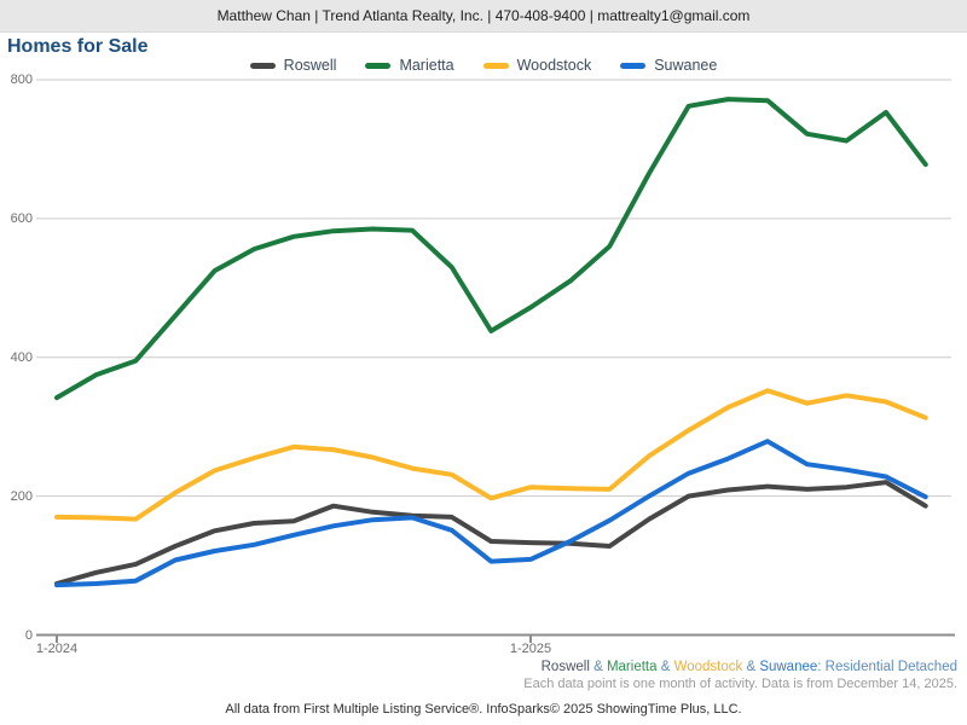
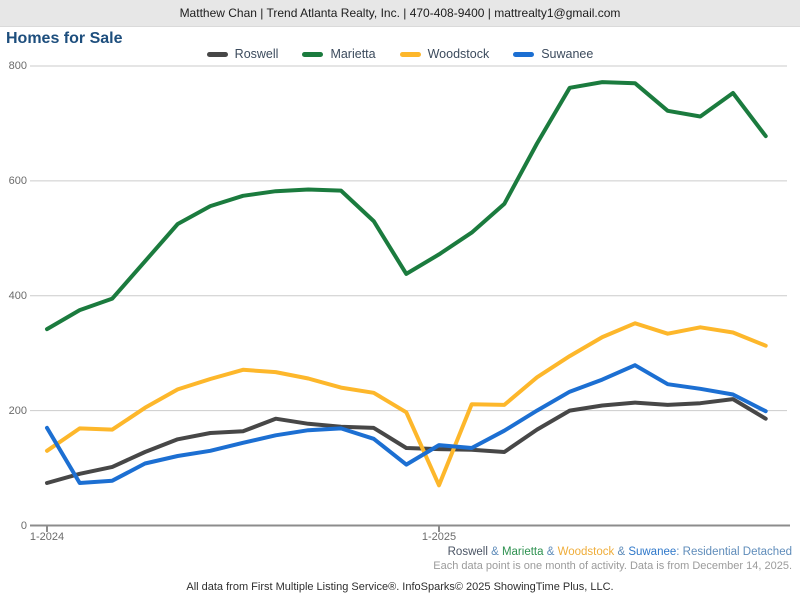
Woodstock/1-2024: 170 -> 130
Suwanee/1-2024: 70 -> 170
Woodstock/1-2025: 210 -> 70
Suwanee/1-2025: 110 -> 140
